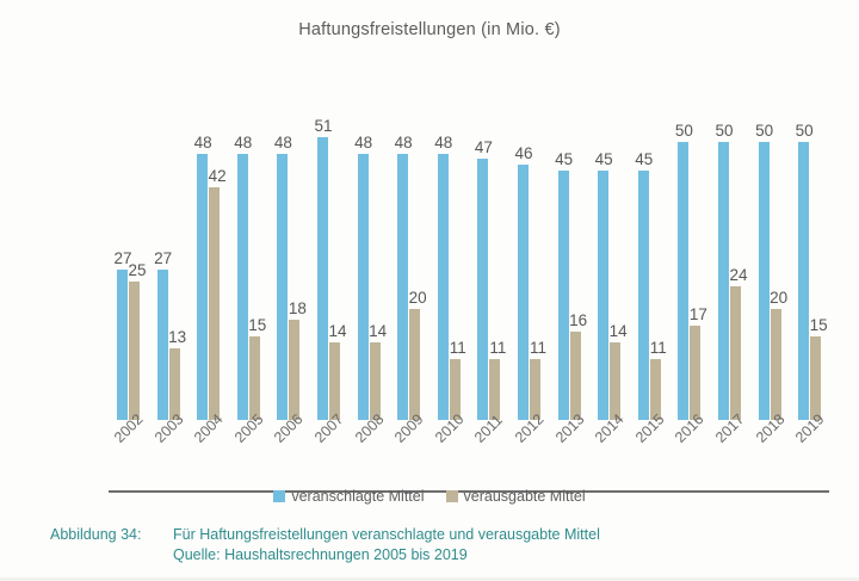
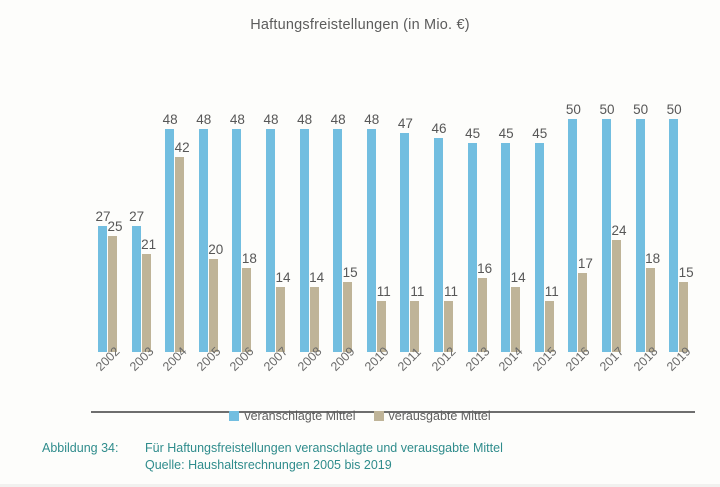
verausgabte Mittel/2003: 13 -> 21
verausgabte Mittel/2005: 15 -> 20
veranschlagte Mittel/2007: 51 -> 48
verausgabte Mittel/2009: 20 -> 15
verausgabte Mittel/2018: 20 -> 18
